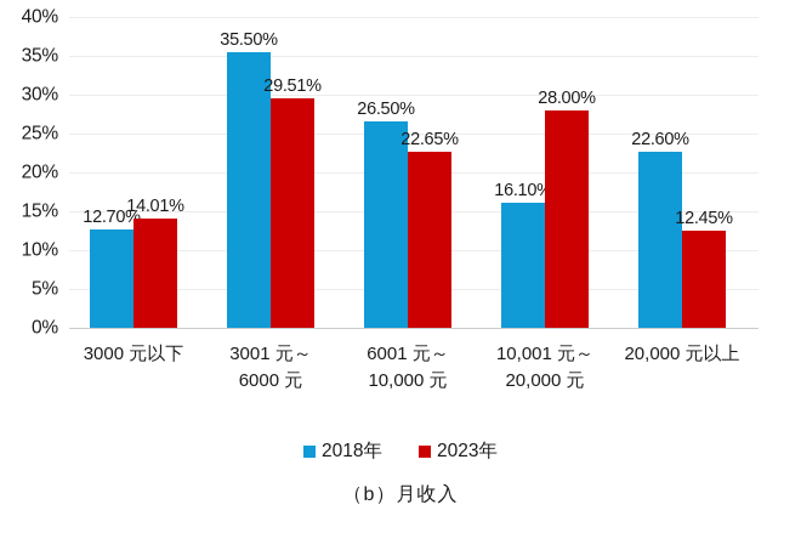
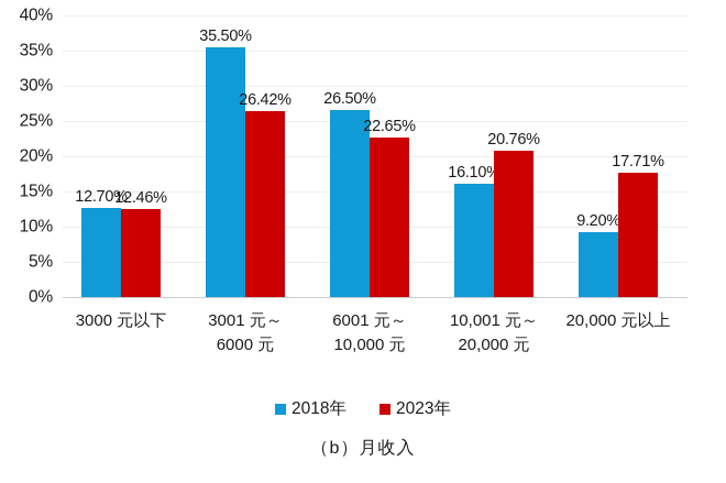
2023年/3000 元以下: 14.01% -> 12.46%
2023年/3001 元～ 6000 元: 29.51% -> 26.42%
2023年/10,001 元～ 20,000 元: 28.00% -> 20.76%
2018年/20,000 元以上: 22.60% -> 9.20%
2023年/20,000 元以上: 12.45% -> 17.71%
